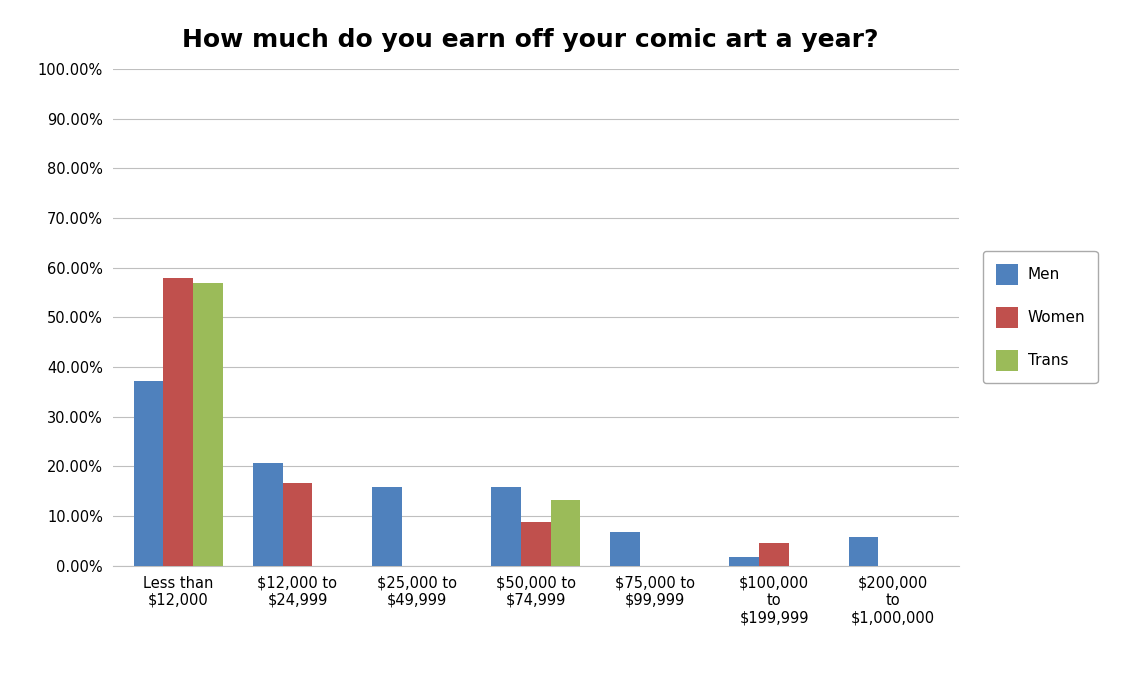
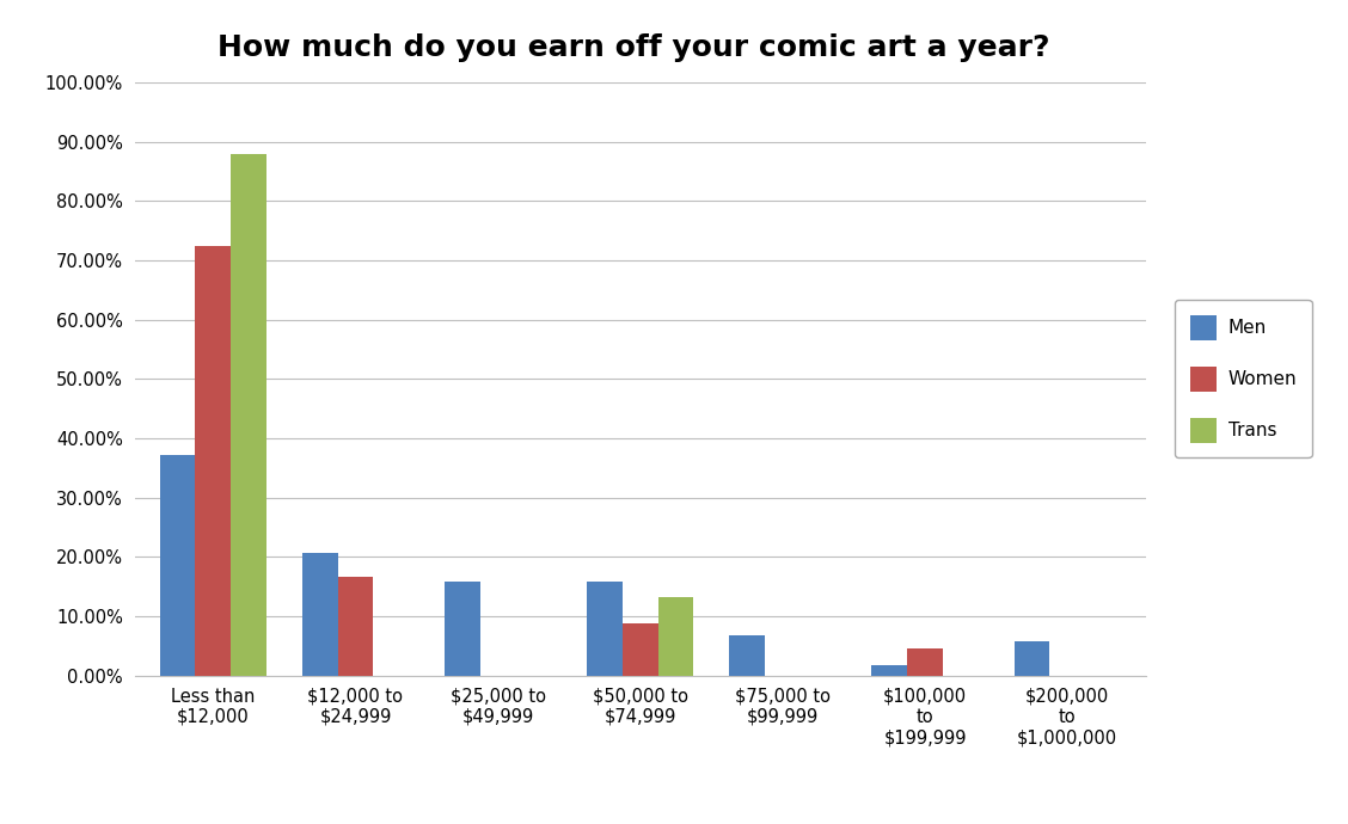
Women/Less than $12,000: 58.0% -> 72.5%
Trans/Less than $12,000: 57.0% -> 88.0%
